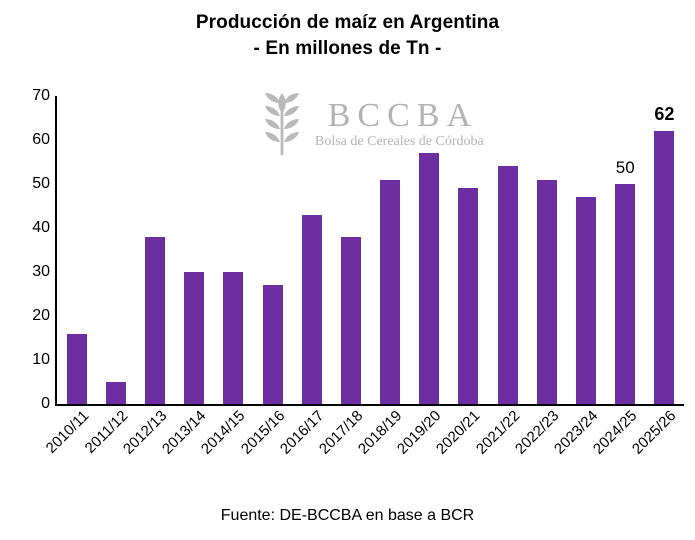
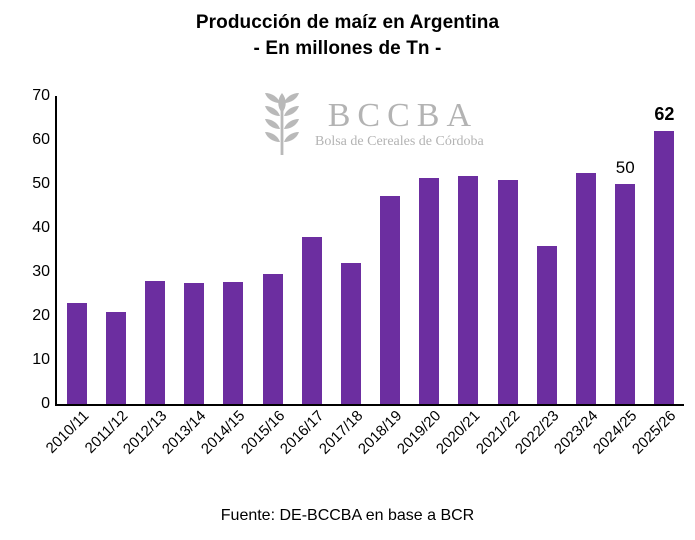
2010/11: 16 -> 23
2011/12: 5 -> 21
2012/13: 38 -> 28
2013/14: 30 -> 28
2014/15: 30 -> 28
2015/16: 27 -> 30
2016/17: 43 -> 38
2017/18: 38 -> 32
2018/19: 51 -> 47
2019/20: 57 -> 51
2020/21: 49 -> 52
2021/22: 54 -> 51
2022/23: 51 -> 36
2023/24: 47 -> 52
